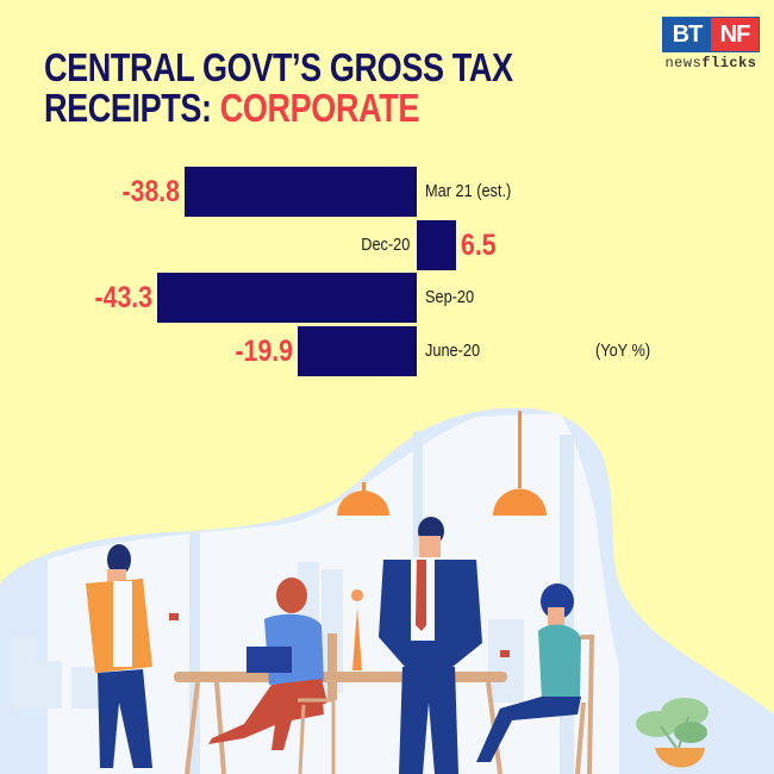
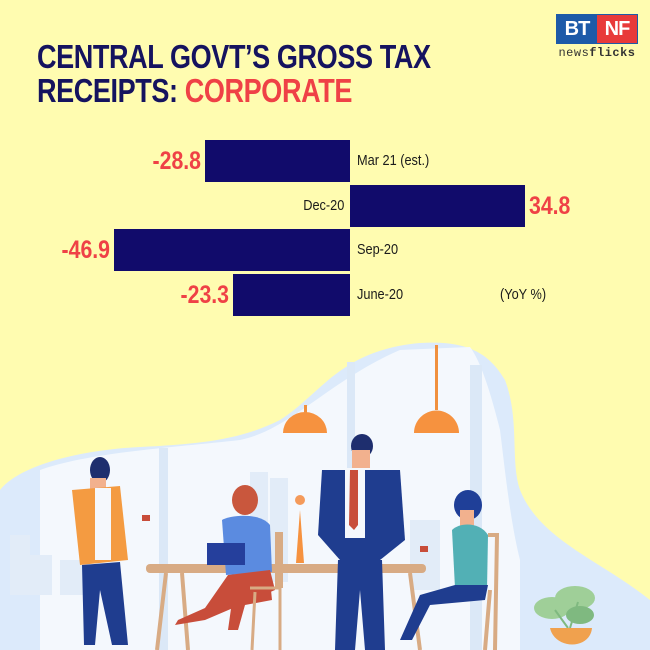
Mar 21 (est.): -38.8 -> -28.8
Dec-20: 6.5 -> 34.8
Sep-20: -43.3 -> -46.9
June-20: -19.9 -> -23.3
